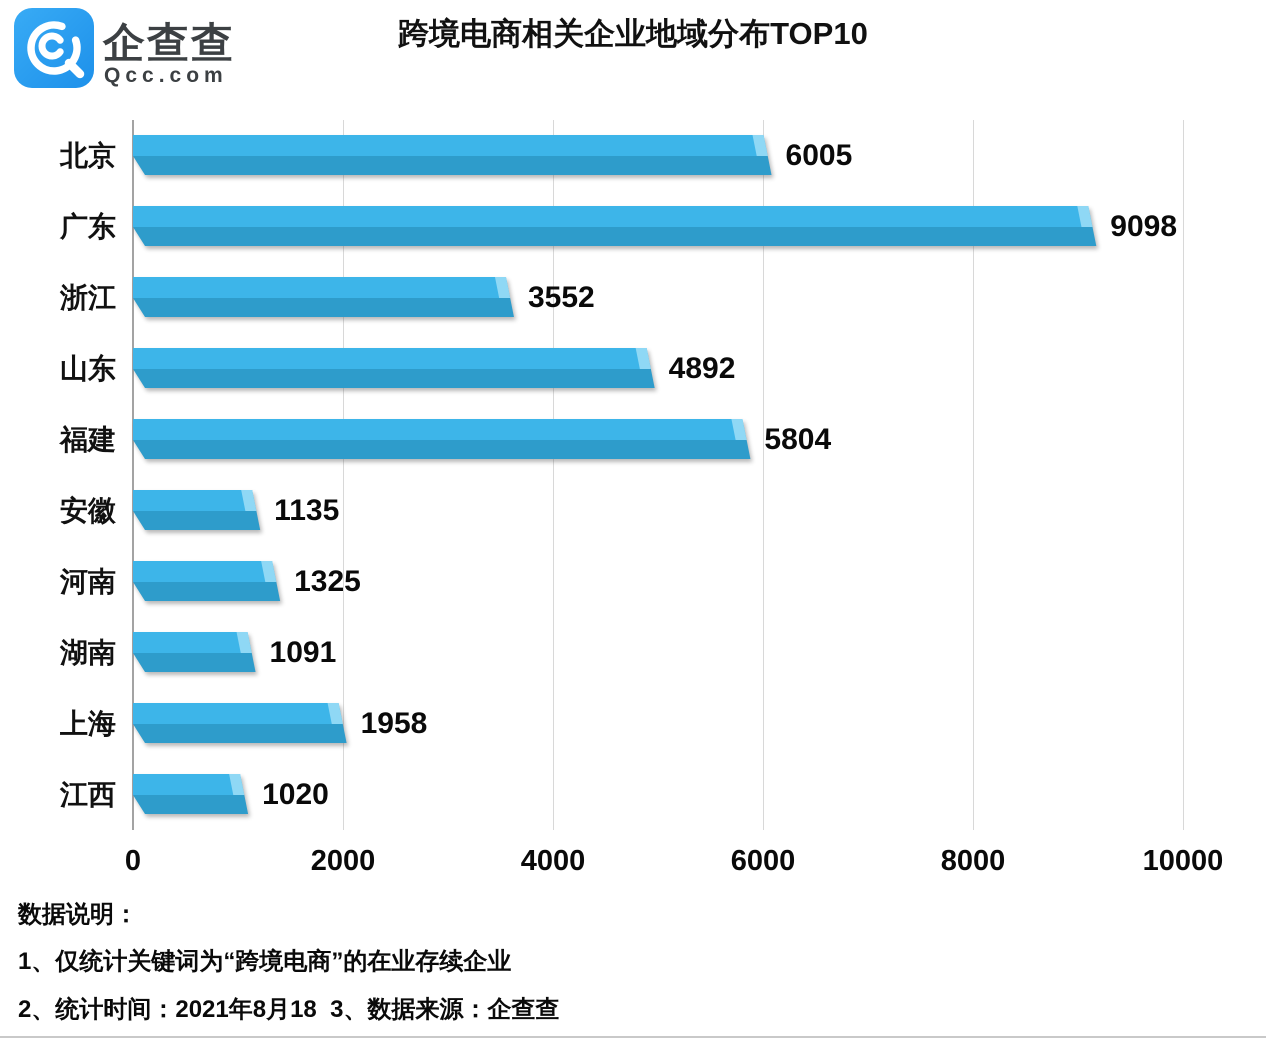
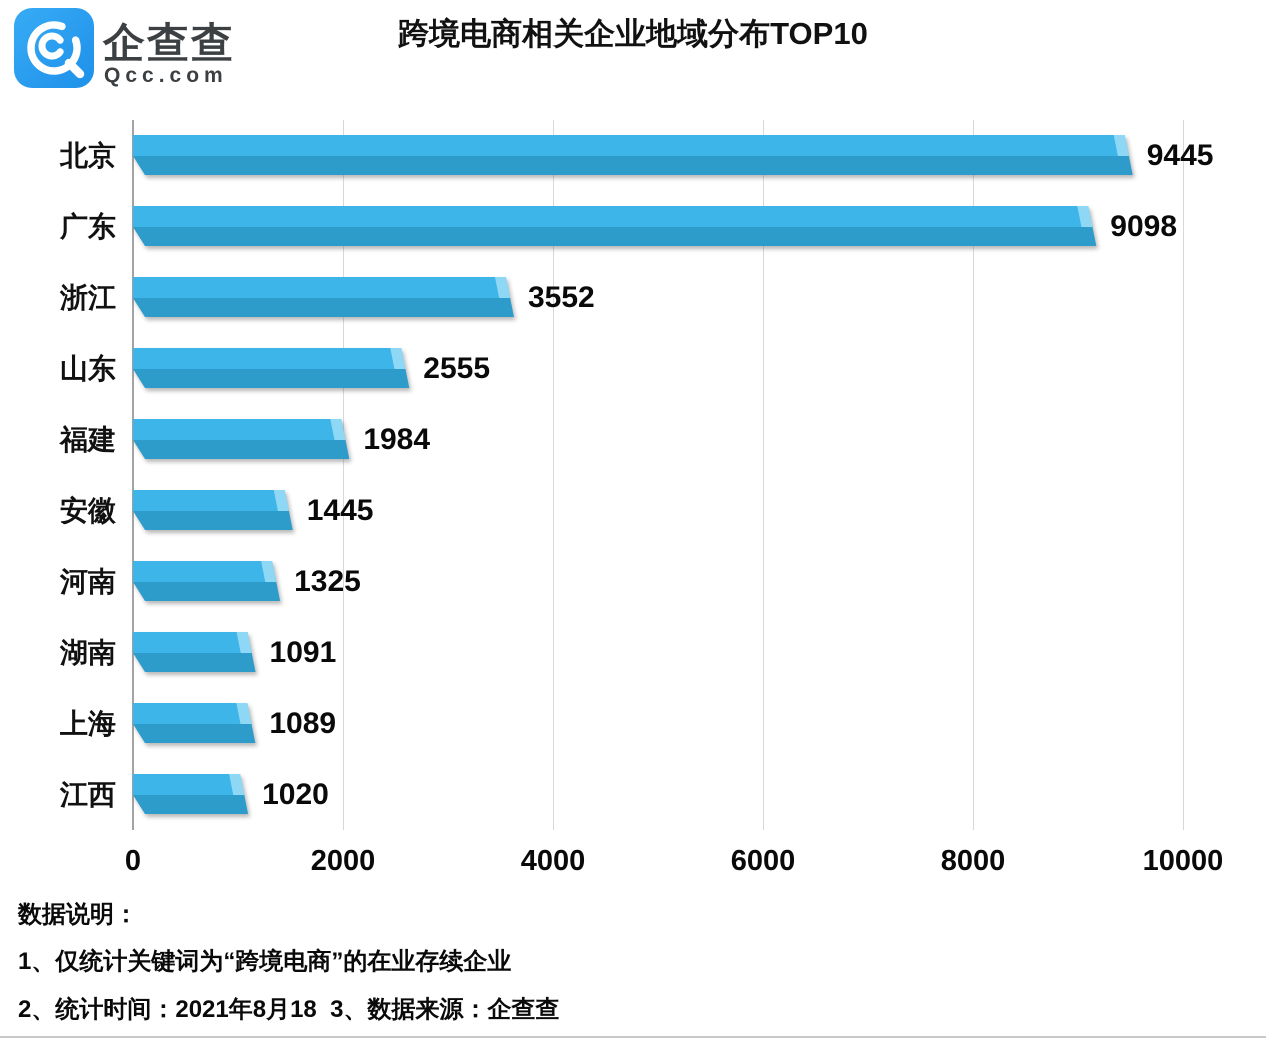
北京: 6005 -> 9445
山东: 4892 -> 2555
福建: 5804 -> 1984
安徽: 1135 -> 1445
上海: 1958 -> 1089
